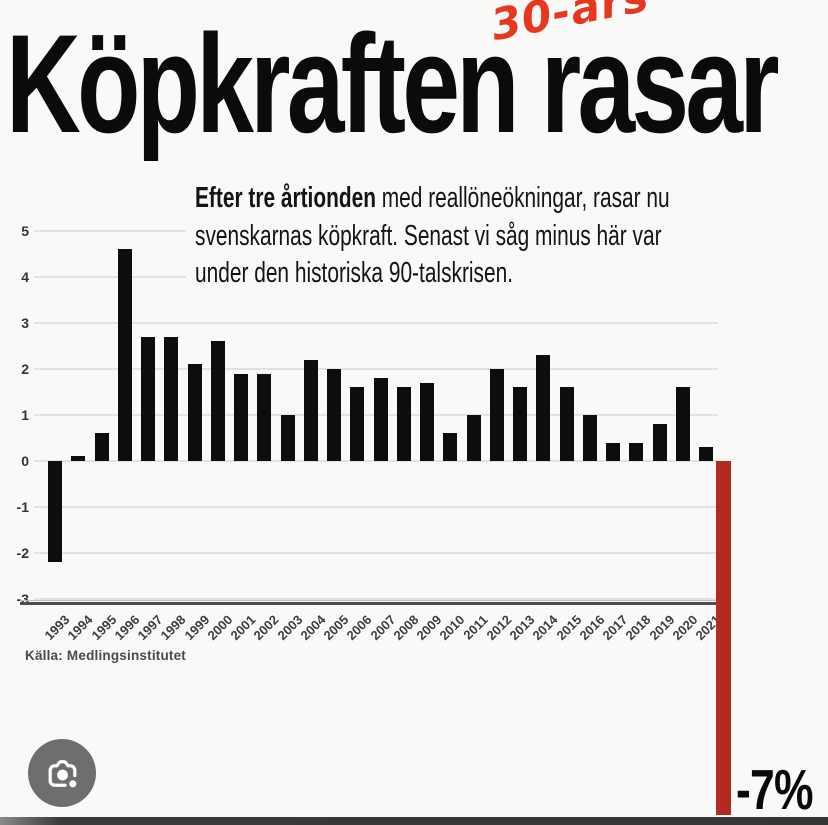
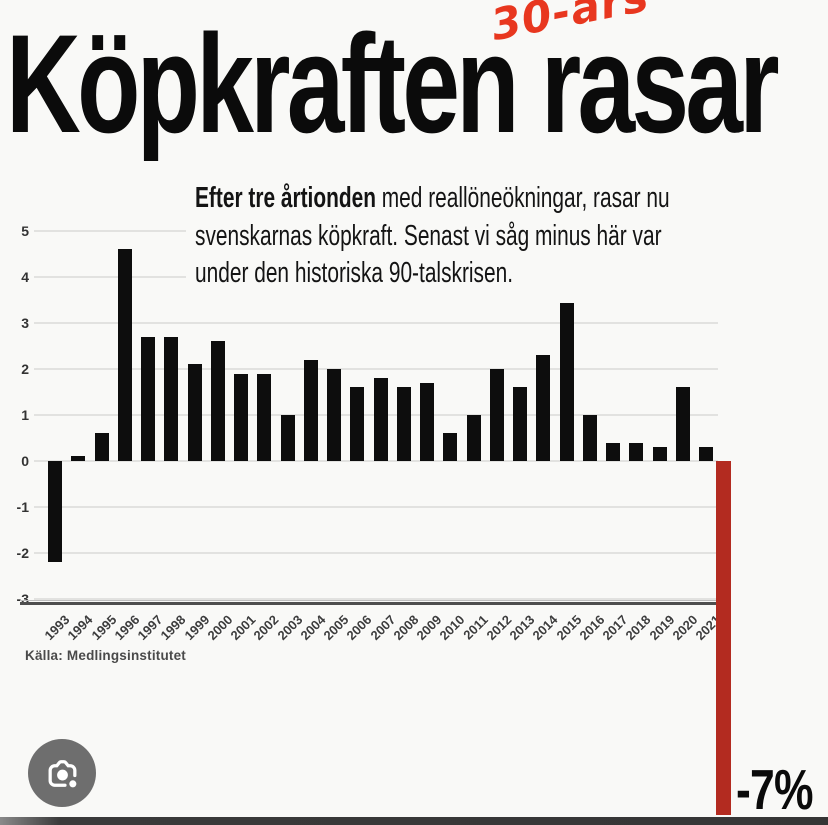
2015: 1.6 -> 3.8
2019: 0.8 -> 0.3
